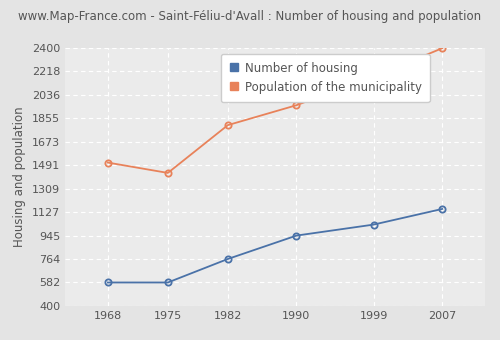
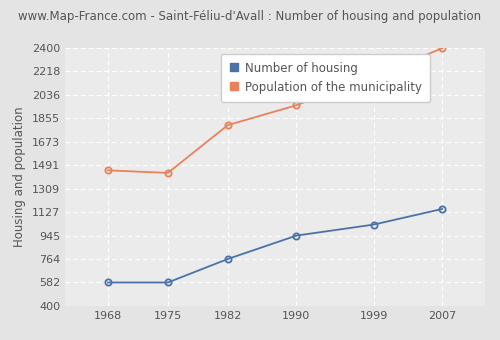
Population of the municipality/1968: 1510 -> 1450
